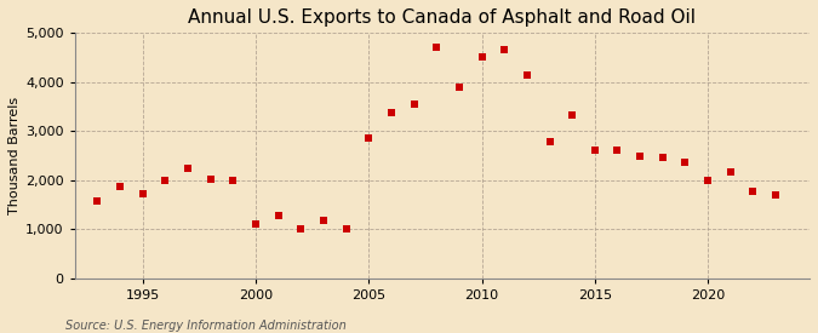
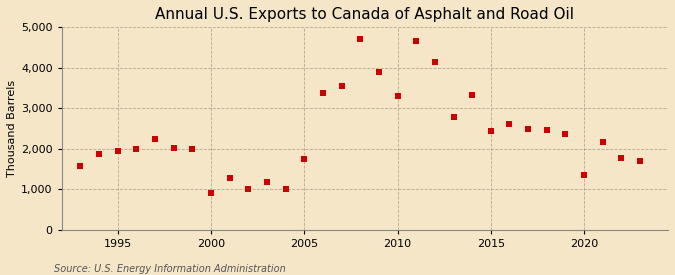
1995: 1,730 -> 1,950
2000: 1,100 -> 900
2005: 2,870 -> 1,750
2010: 4,520 -> 3,300
2015: 2,620 -> 2,450
2020: 1,990 -> 1,350
